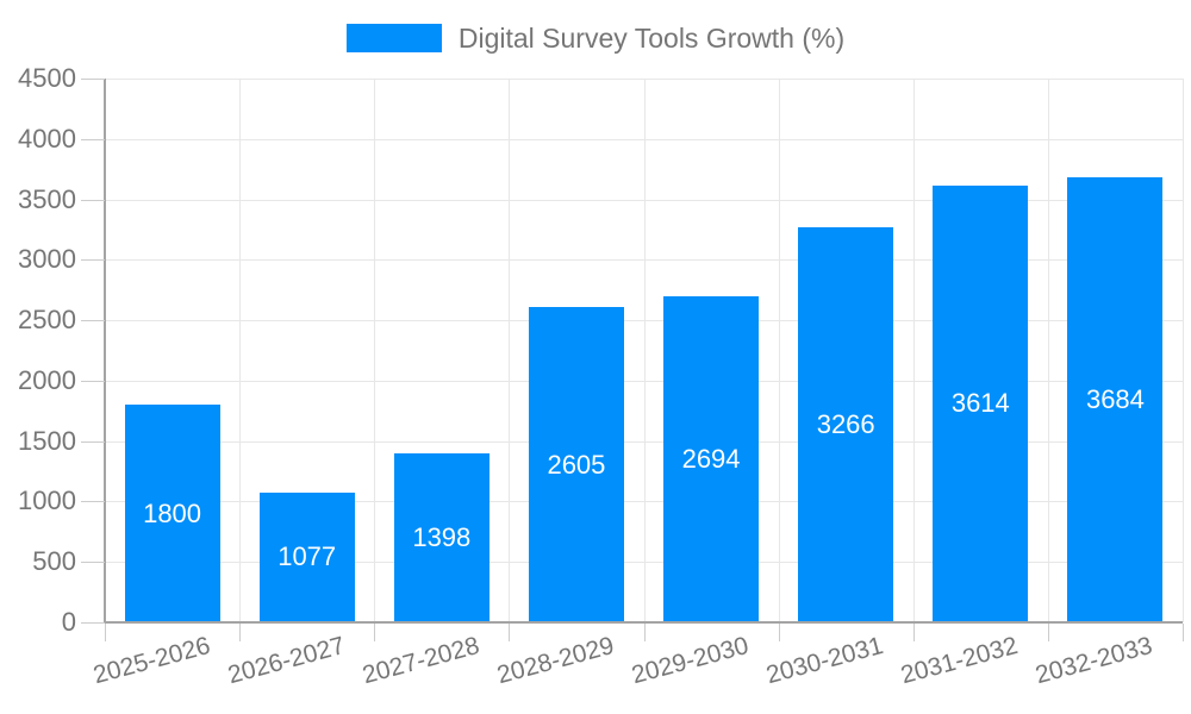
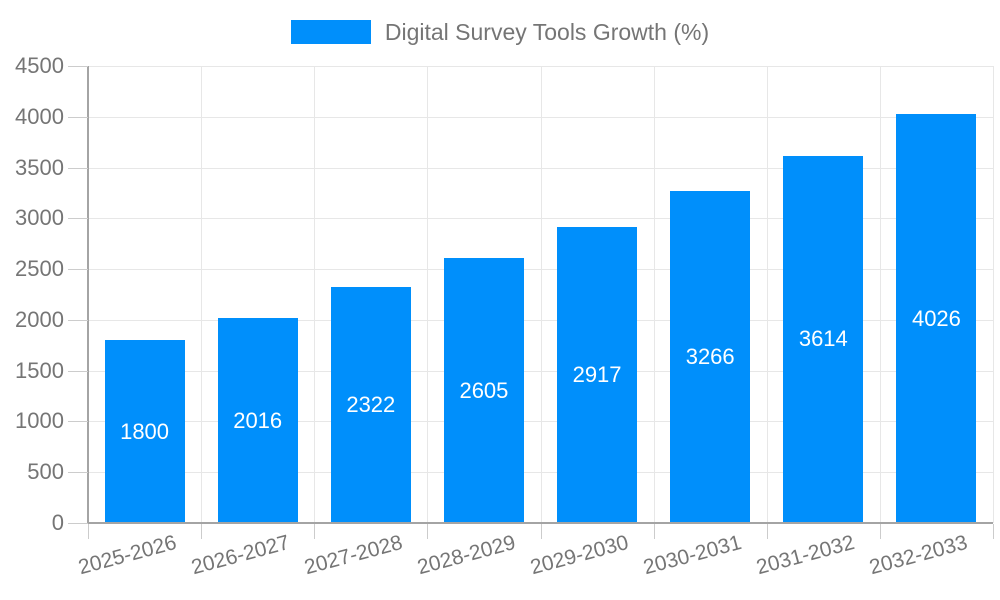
2026-2027: 1077 -> 2016
2027-2028: 1398 -> 2322
2029-2030: 2694 -> 2917
2032-2033: 3684 -> 4026
